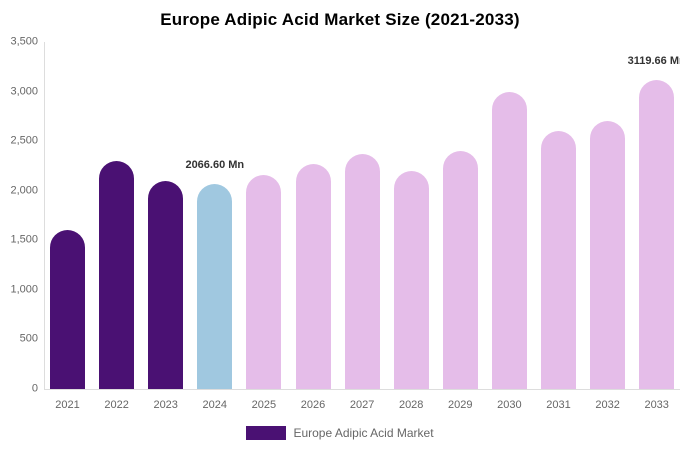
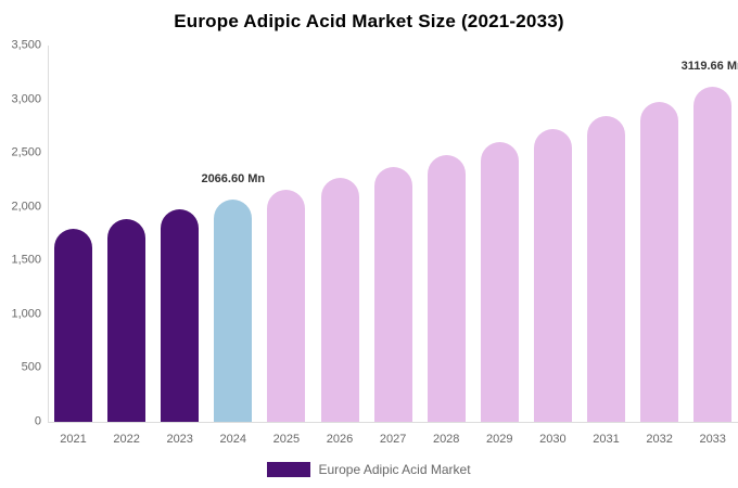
2021: 1600 -> 1800
2022: 2300 -> 1900
2023: 2100 -> 2000
2028: 2200 -> 2500
2029: 2400 -> 2600
2030: 3000 -> 2700
2031: 2600 -> 2800
2032: 2700 -> 3000
